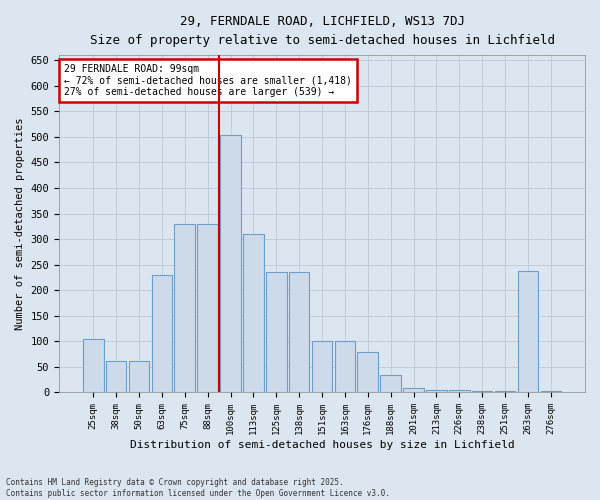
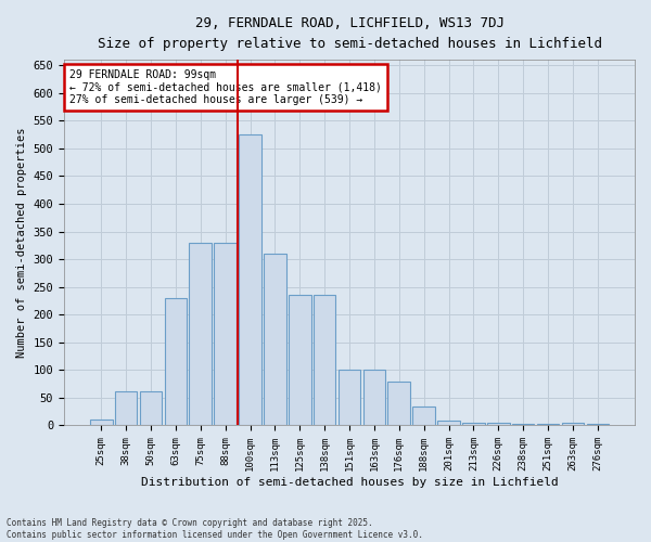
25sqm: 104 -> 10
100sqm: 504 -> 525
263sqm: 238 -> 5
